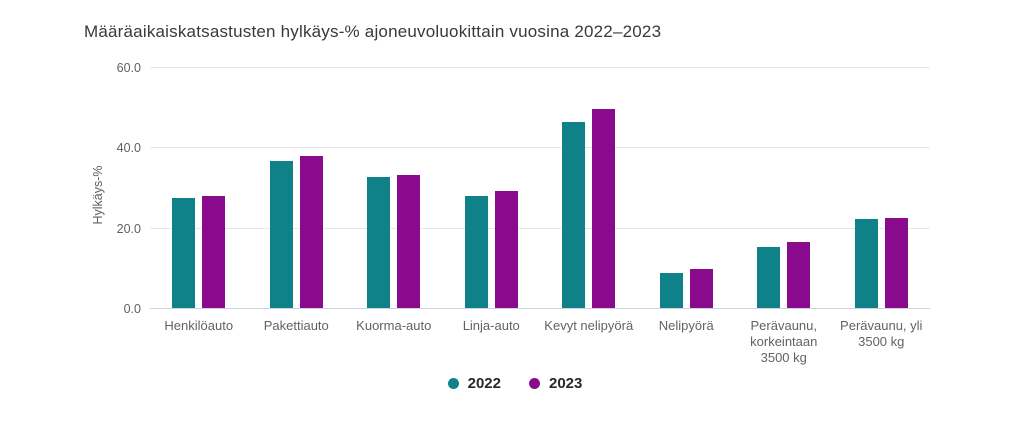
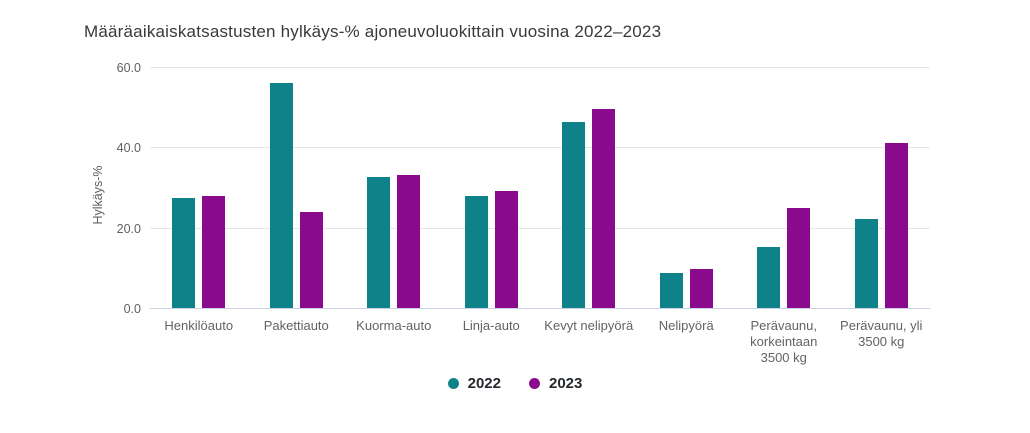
2022/Pakettiauto: 37 -> 56
2023/Pakettiauto: 38 -> 24
2023/Perävaunu, korkeintaan 3500 kg: 16 -> 25
2023/Perävaunu, yli 3500 kg: 22 -> 41
